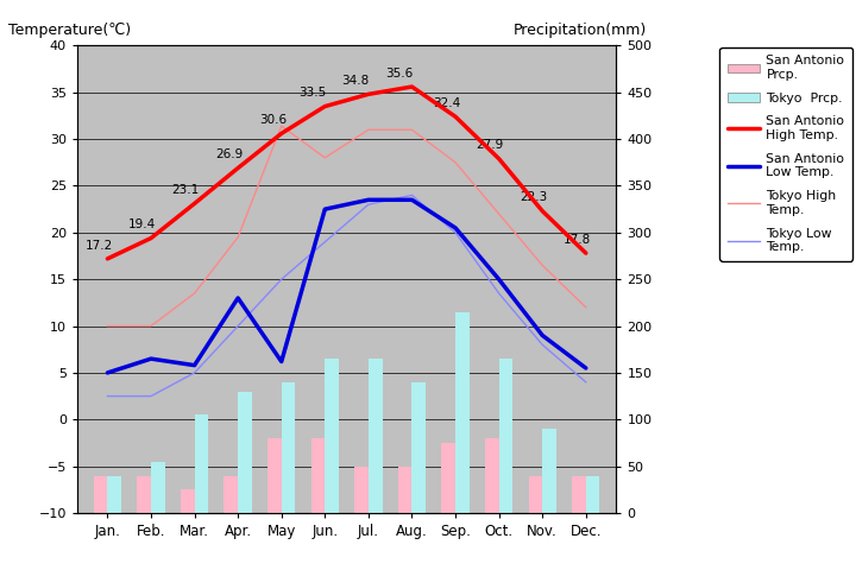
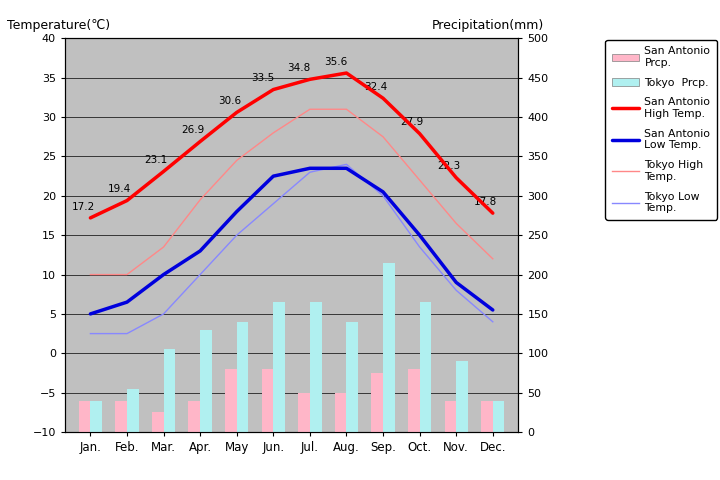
San Antonio Low Temp./Mar.: 5.8 -> 10.0
San Antonio Low Temp./May: 6.2 -> 18.0
Tokyo High Temp./May: 31.4 -> 24.5
